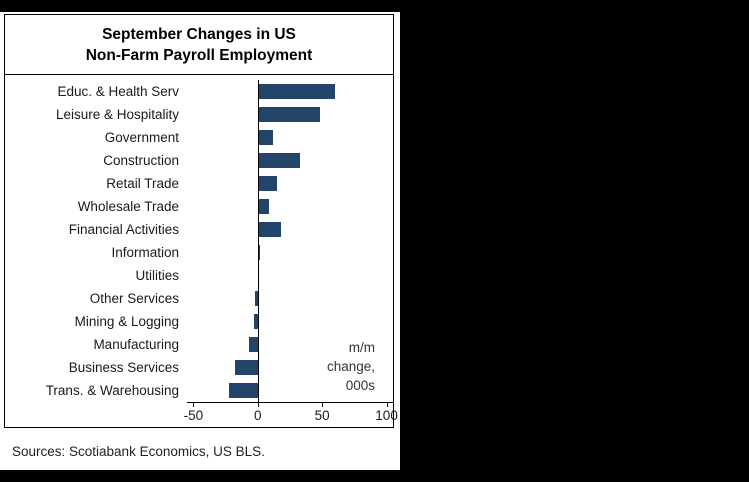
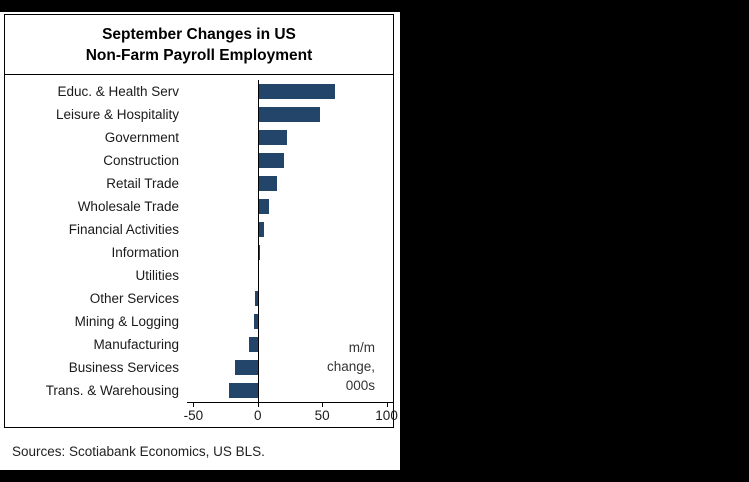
Government: 12 -> 23
Construction: 33 -> 20
Financial Activities: 18 -> 5
